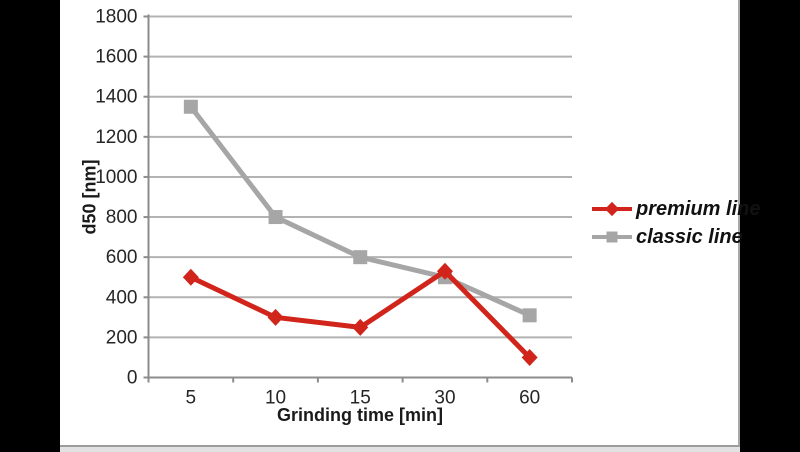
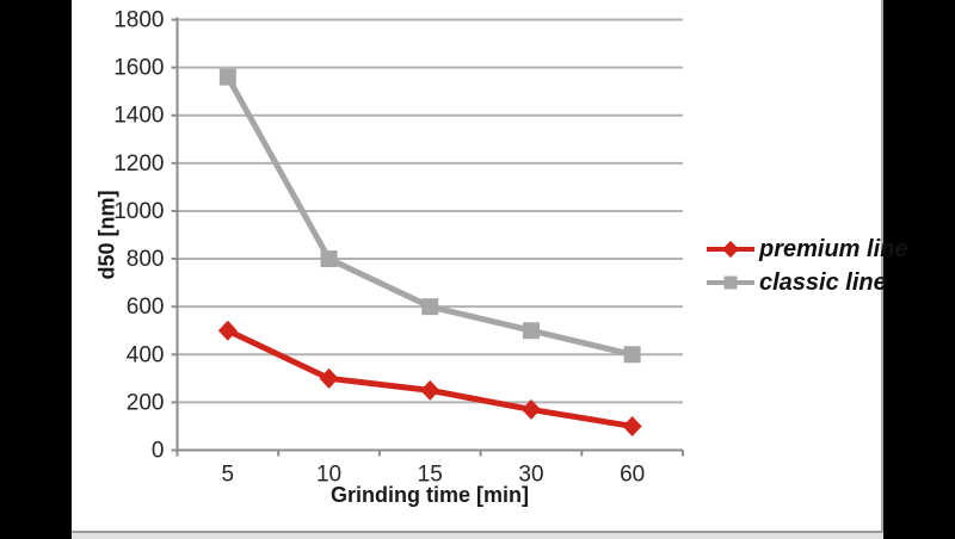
classic line/5: 1350 -> 1560
premium line/30: 530 -> 170
classic line/60: 310 -> 400
